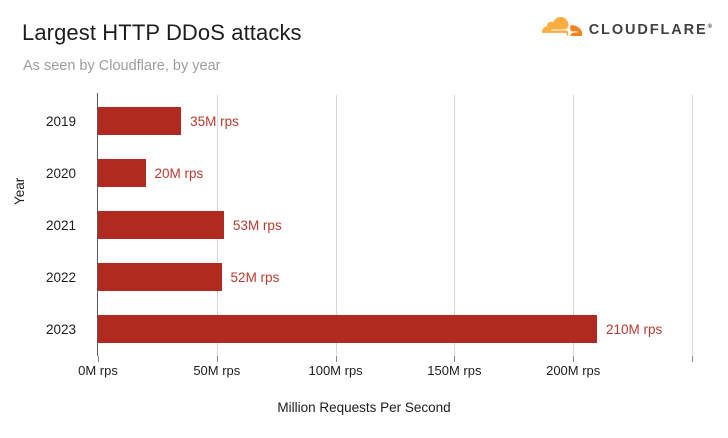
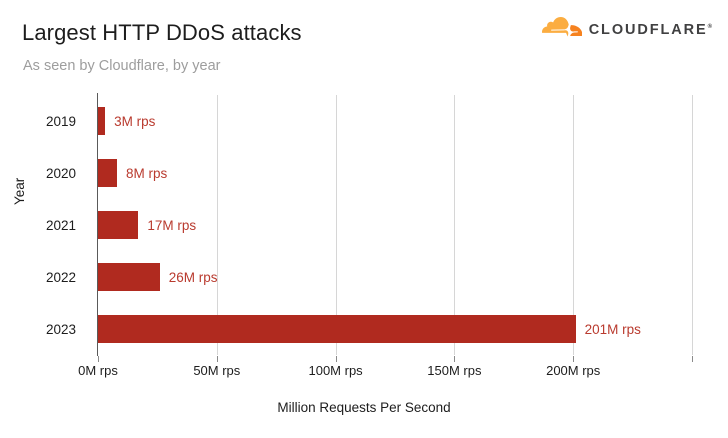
2019: 35M -> 3M
2020: 20M -> 8M
2021: 53M -> 17M
2022: 52M -> 26M
2023: 210M -> 201M
